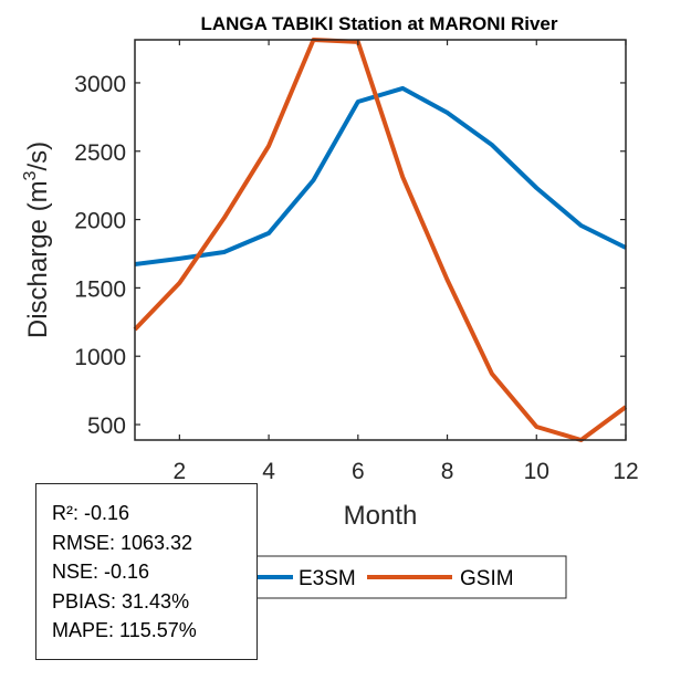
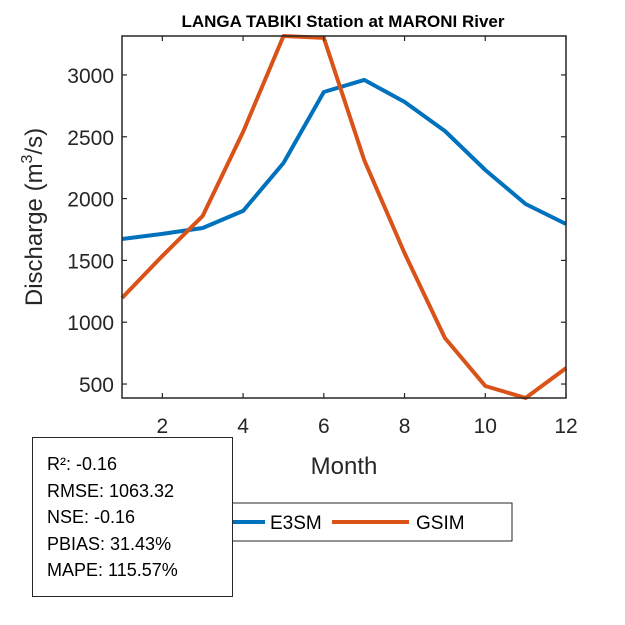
GSIM/3: 2010 -> 1860
